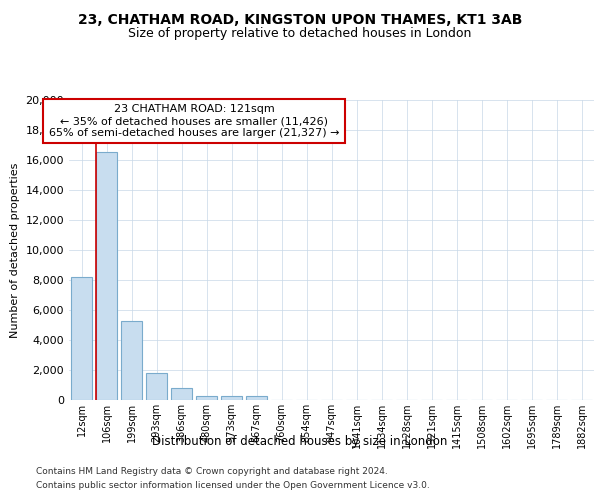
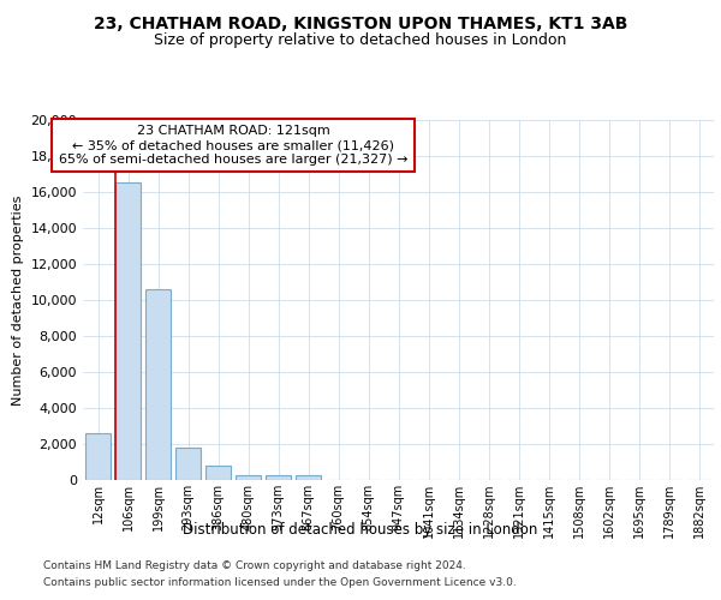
12sqm: 8,200 -> 2,600
199sqm: 5,300 -> 10,600
